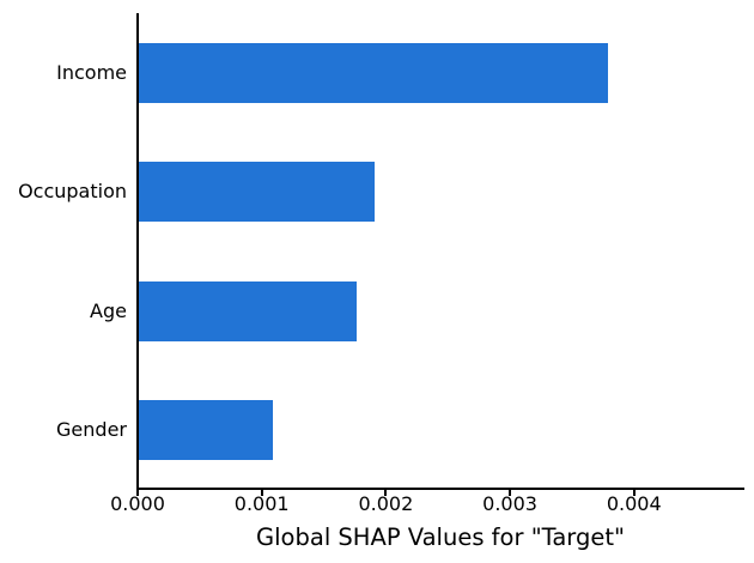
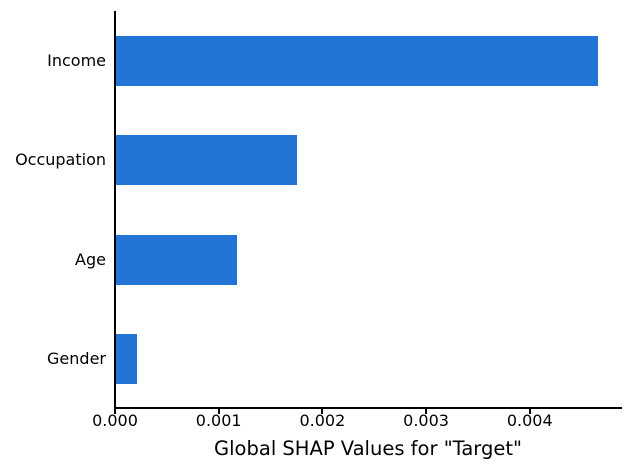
Income: 0.00378 -> 0.00465
Occupation: 0.00190 -> 0.00175
Age: 0.00176 -> 0.00117
Gender: 0.00108 -> 0.00020
